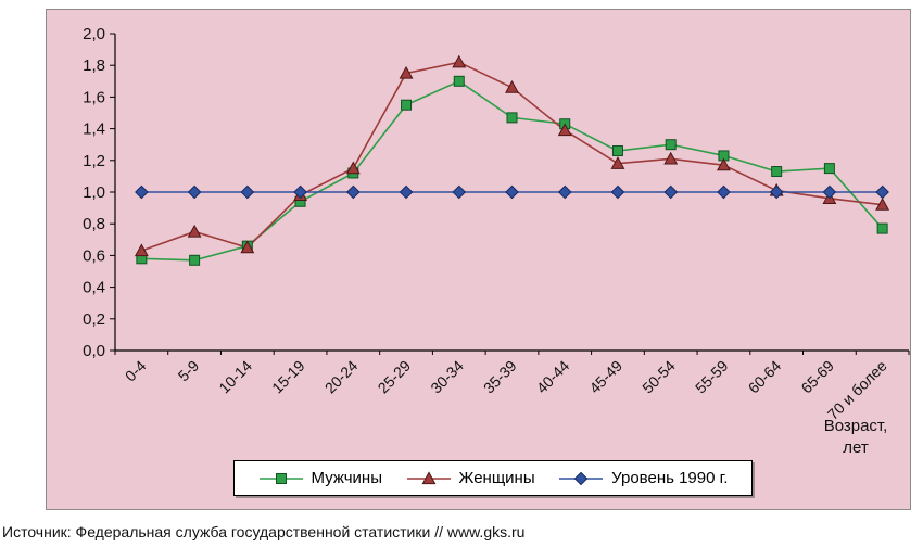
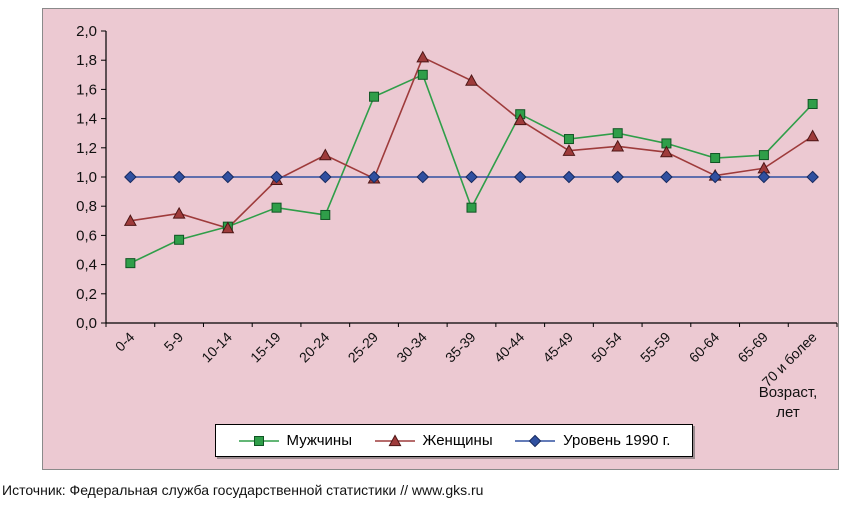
Мужчины/0-4: 0,58 -> 0,41
Женщины/0-4: 0,63 -> 0,70
Мужчины/15-19: 0,94 -> 0,79
Мужчины/20-24: 1,12 -> 0,74
Женщины/25-29: 1,75 -> 0,99
Мужчины/35-39: 1,47 -> 0,79
Женщины/65-69: 0,96 -> 1,06
Мужчины/70 и более: 0,77 -> 1,50
Женщины/70 и более: 0,92 -> 1,28
